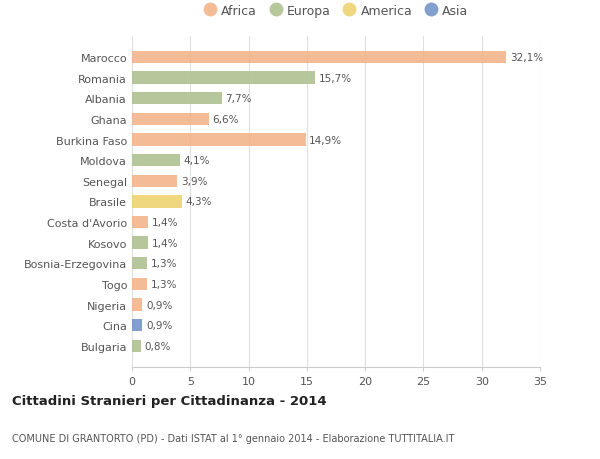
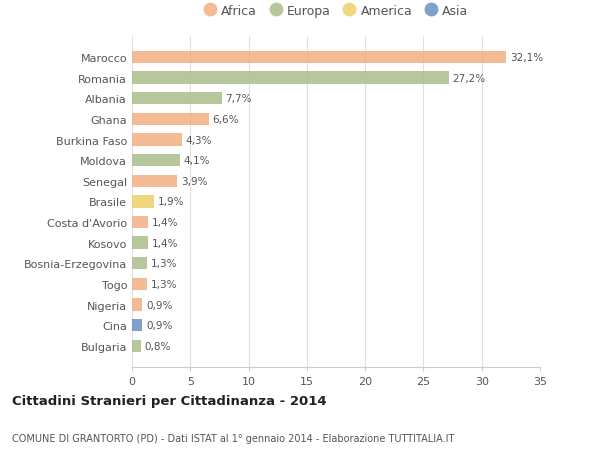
Romania: 15,7% -> 27,2%
Burkina Faso: 14,9% -> 4,3%
Brasile: 4,3% -> 1,9%
